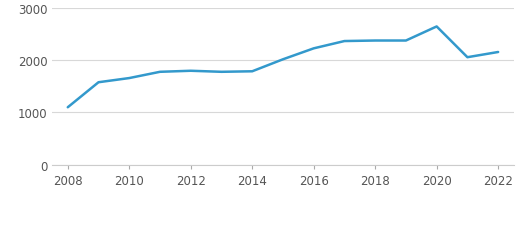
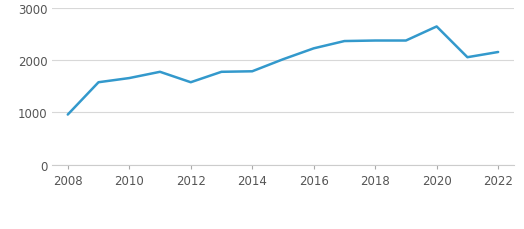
2008: 1100 -> 960
2012: 1800 -> 1580
